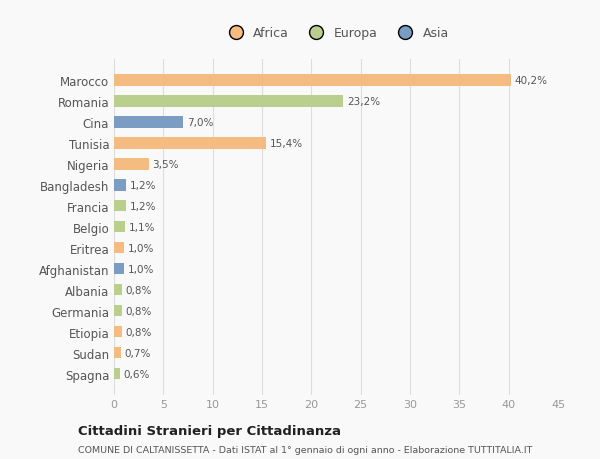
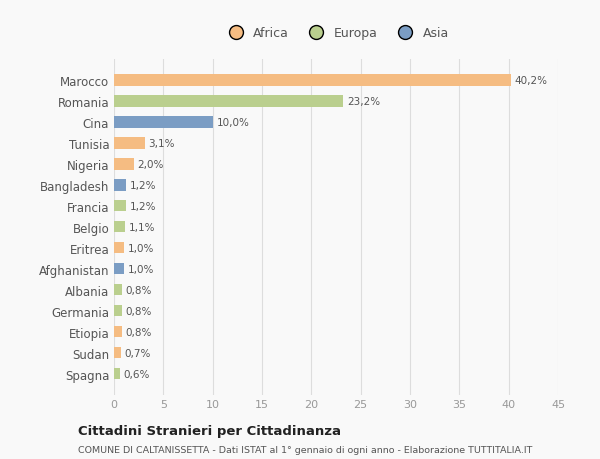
Cina: 7,0% -> 10,0%
Tunisia: 15,4% -> 3,1%
Nigeria: 3,5% -> 2,0%
